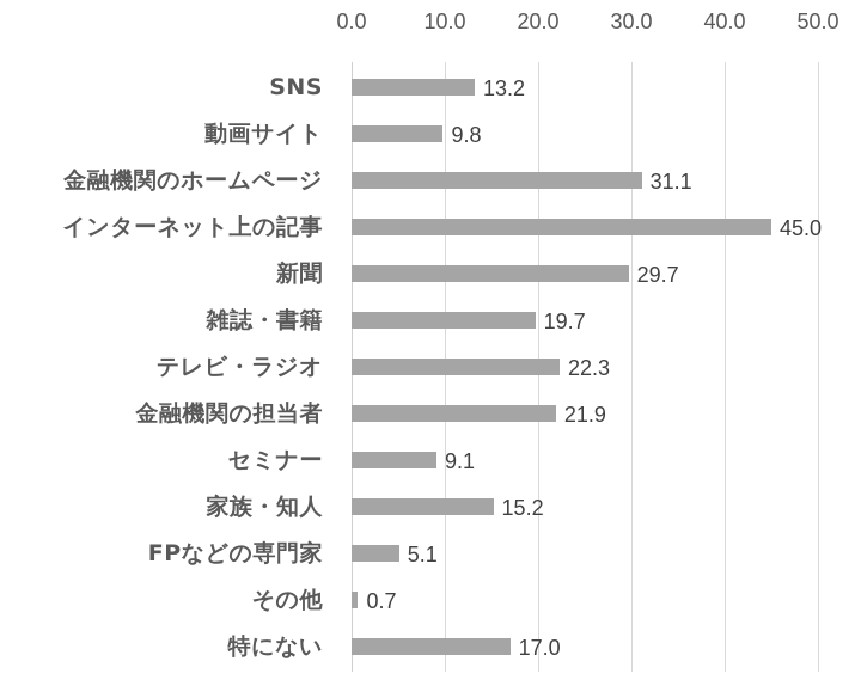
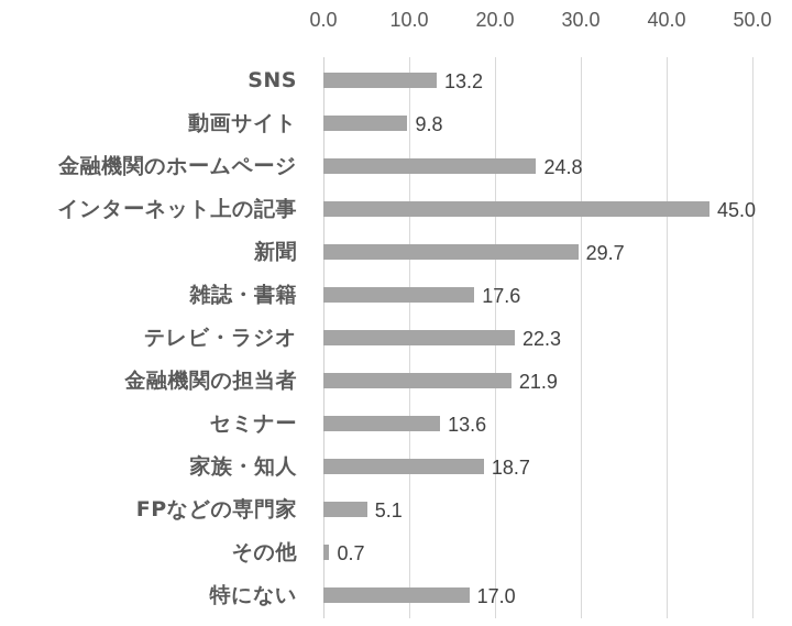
金融機関のホームページ: 31.1 -> 24.8
雑誌・書籍: 19.7 -> 17.6
セミナー: 9.1 -> 13.6
家族・知人: 15.2 -> 18.7
